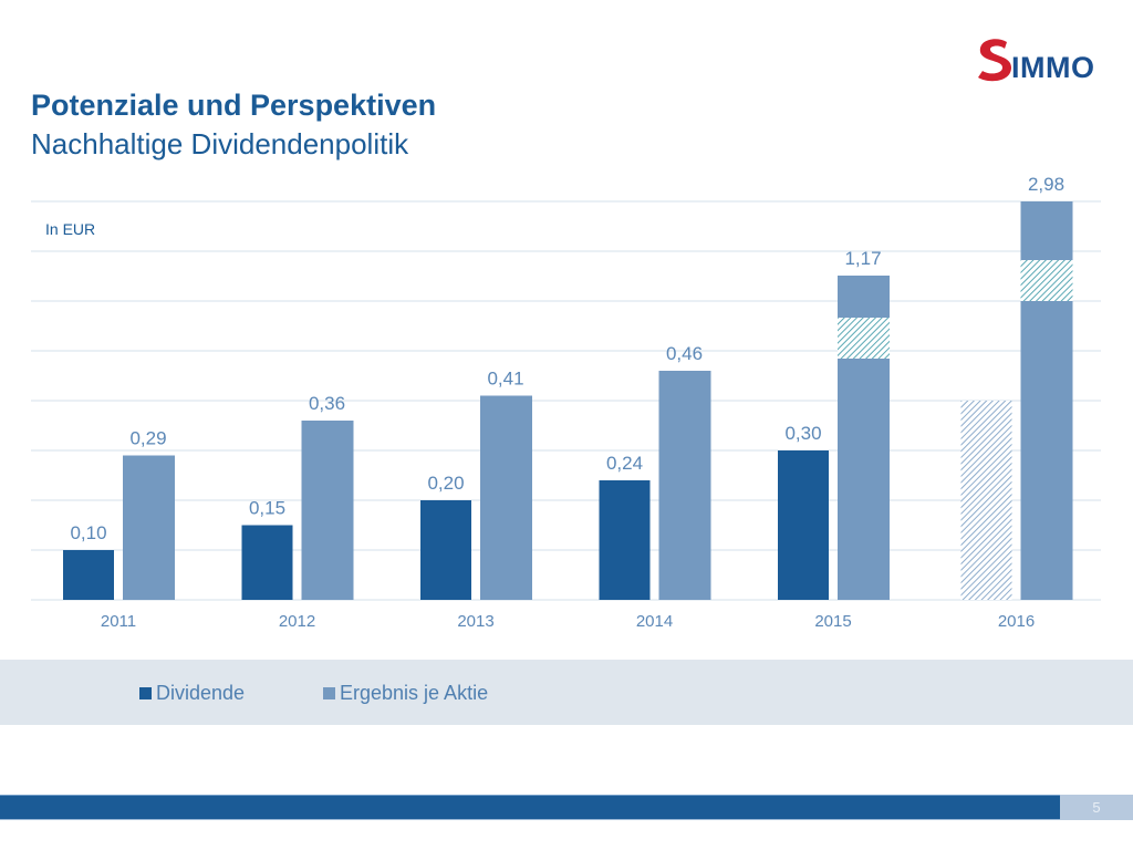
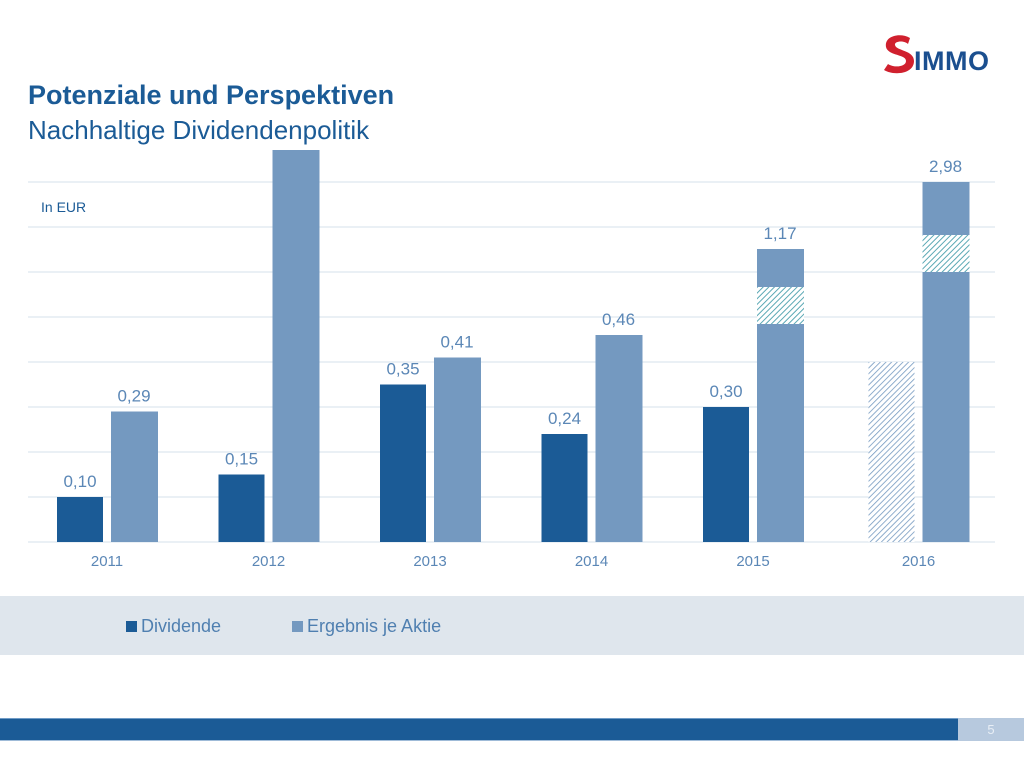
Ergebnis je Aktie/2012: 0,36 -> 1,05
Dividende/2013: 0,20 -> 0,35
